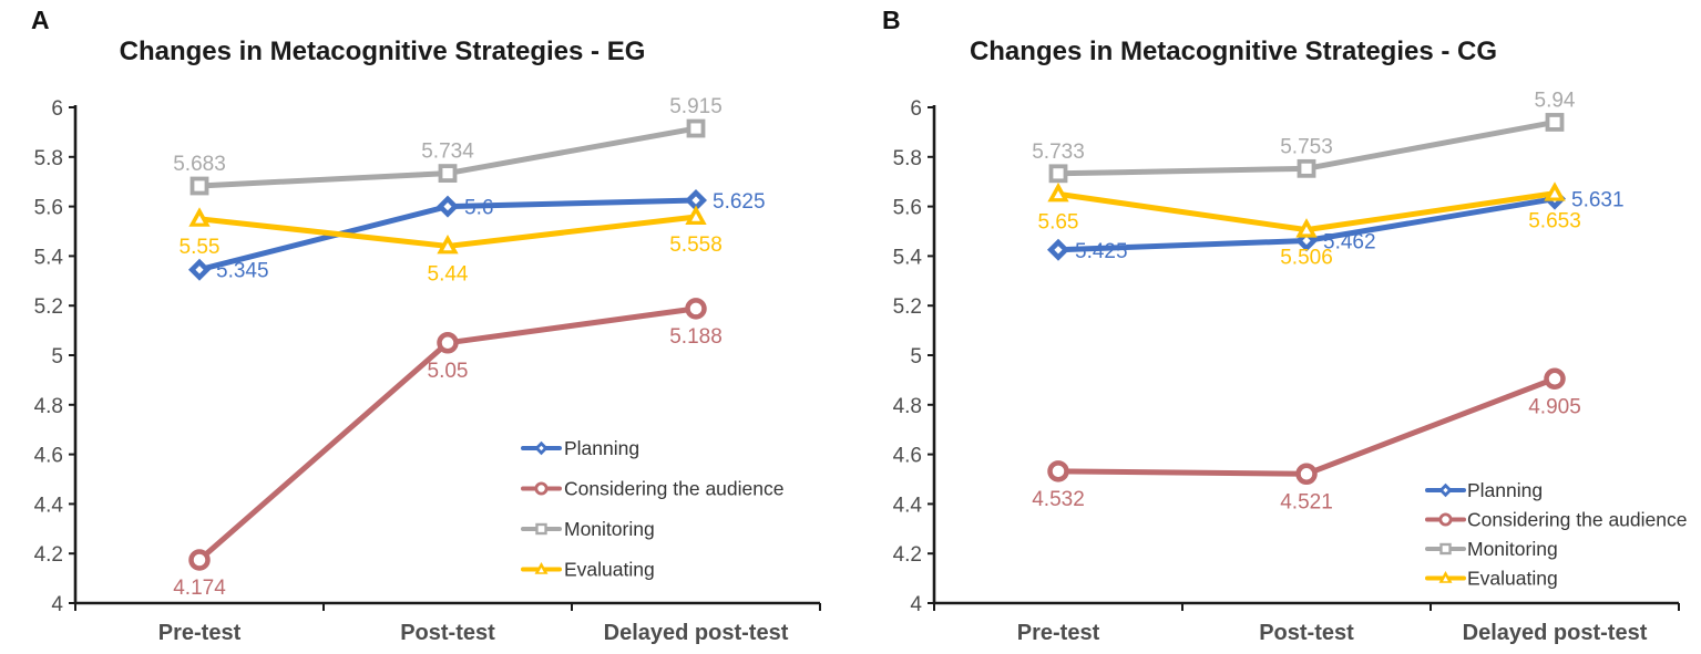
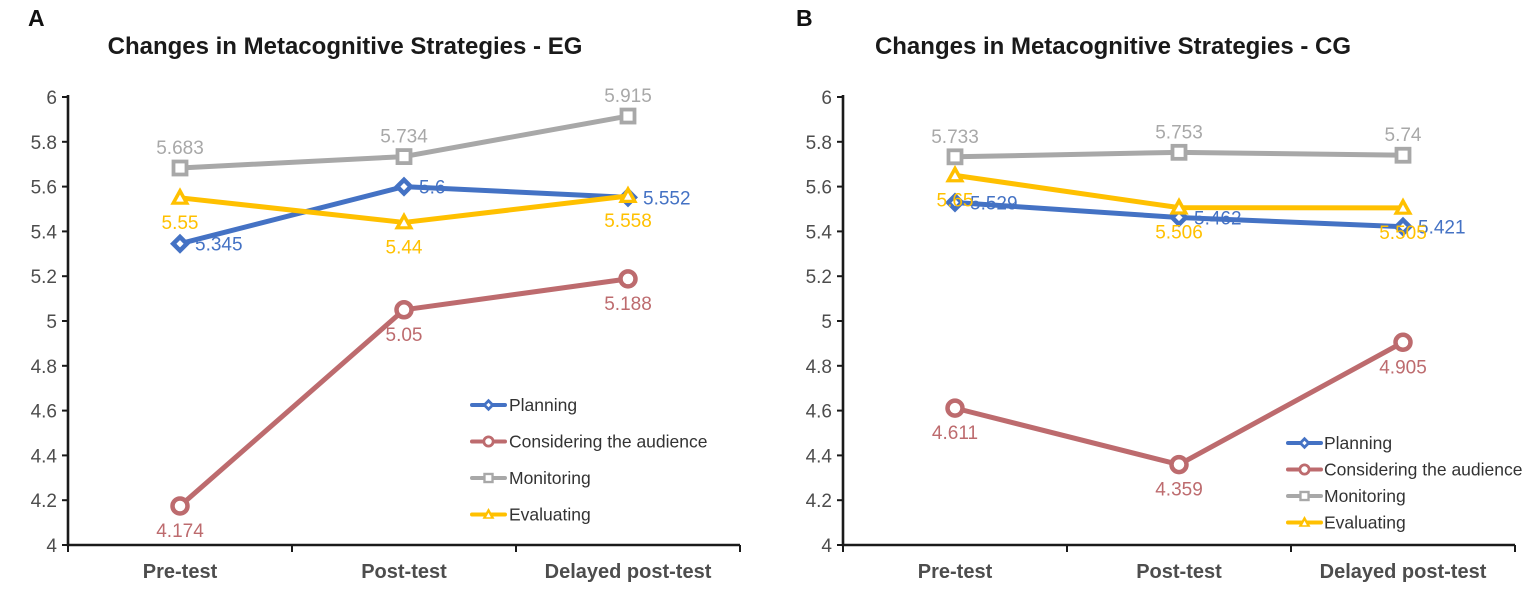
Changes in Metacognitive Strategies - EG/Planning/Delayed post-test: 5.625 -> 5.552
Changes in Metacognitive Strategies - CG/Planning/Pre-test: 5.425 -> 5.529
Changes in Metacognitive Strategies - CG/Considering the audience/Pre-test: 4.532 -> 4.611
Changes in Metacognitive Strategies - CG/Considering the audience/Post-test: 4.521 -> 4.359
Changes in Metacognitive Strategies - CG/Planning/Delayed post-test: 5.631 -> 5.421
Changes in Metacognitive Strategies - CG/Monitoring/Delayed post-test: 5.94 -> 5.74
Changes in Metacognitive Strategies - CG/Evaluating/Delayed post-test: 5.653 -> 5.505
